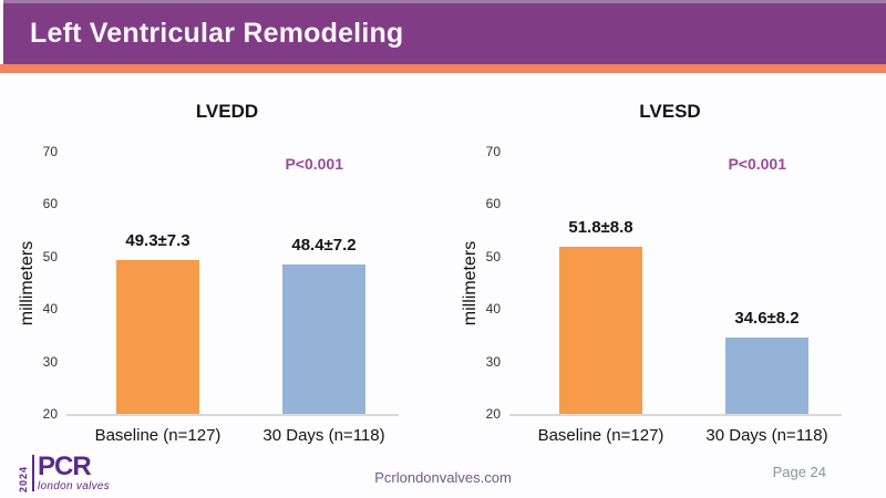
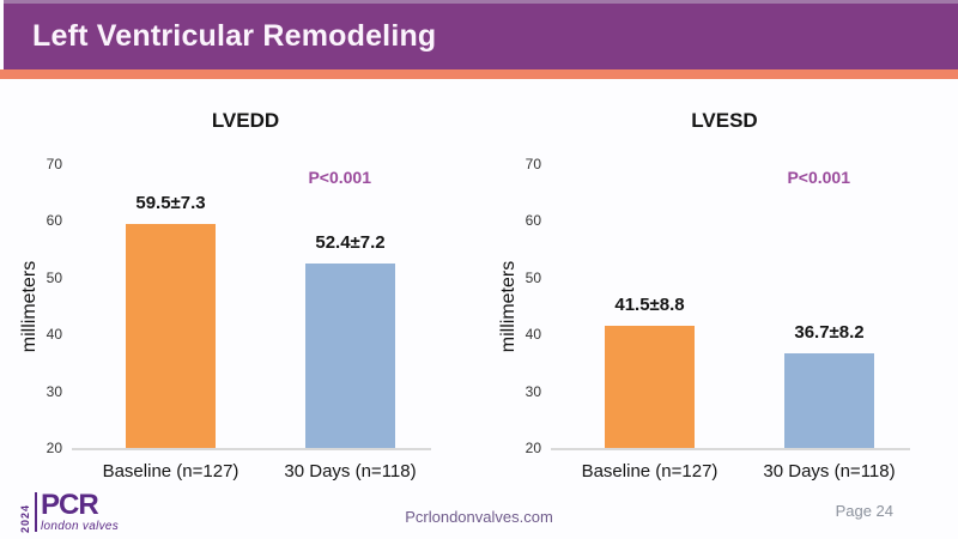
LVEDD/Baseline (n=127): 49.3 -> 59.5
LVEDD/30 Days (n=118): 48.4 -> 52.4
LVESD/Baseline (n=127): 51.8 -> 41.5
LVESD/30 Days (n=118): 34.6 -> 36.7
